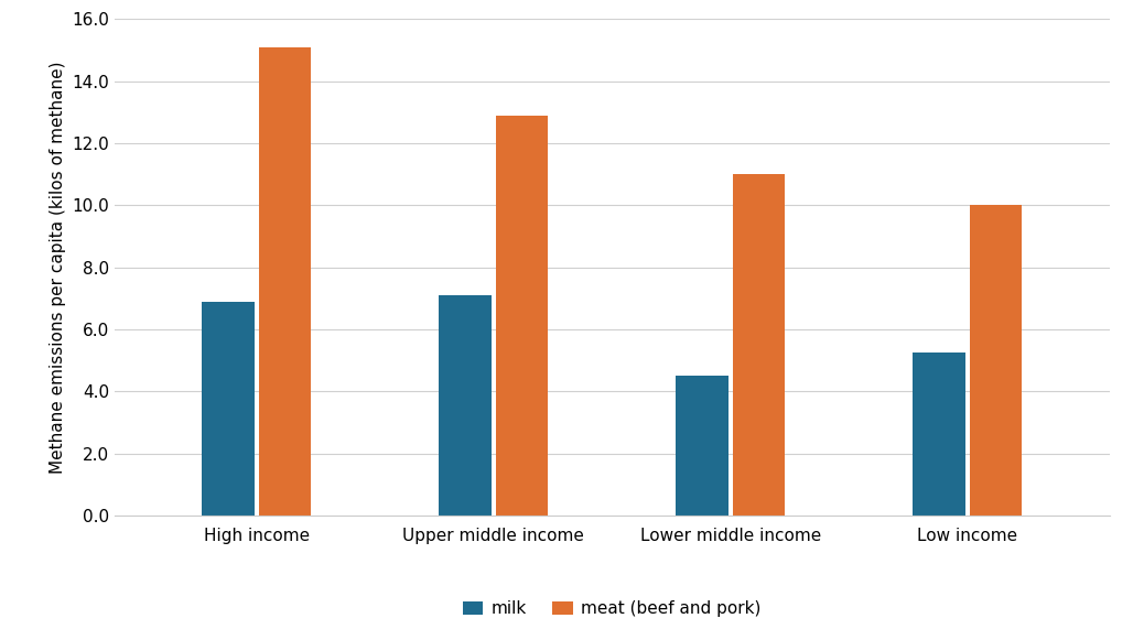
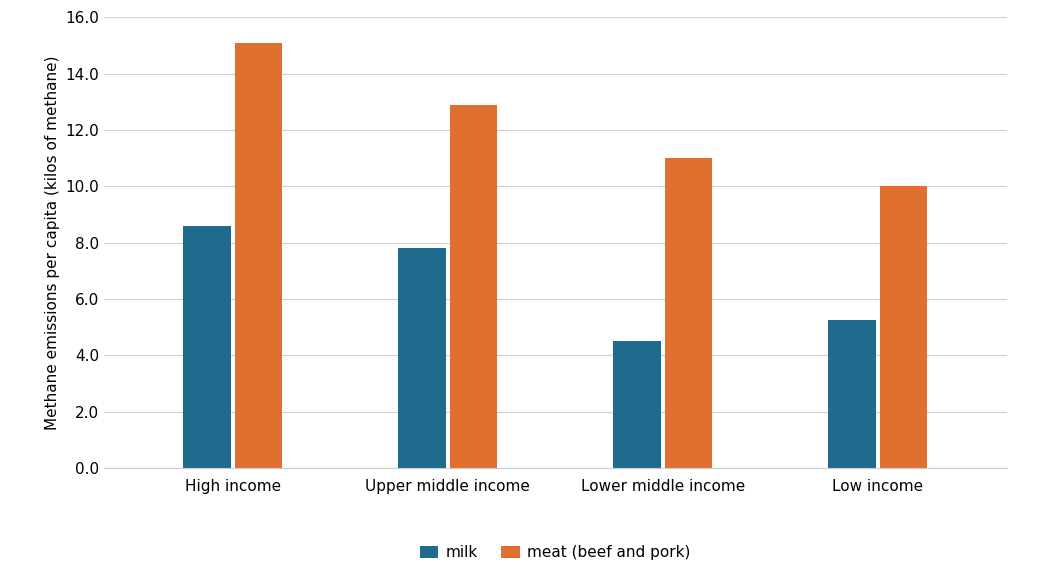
milk/High income: 6.90 -> 8.60
milk/Upper middle income: 7.10 -> 7.80
